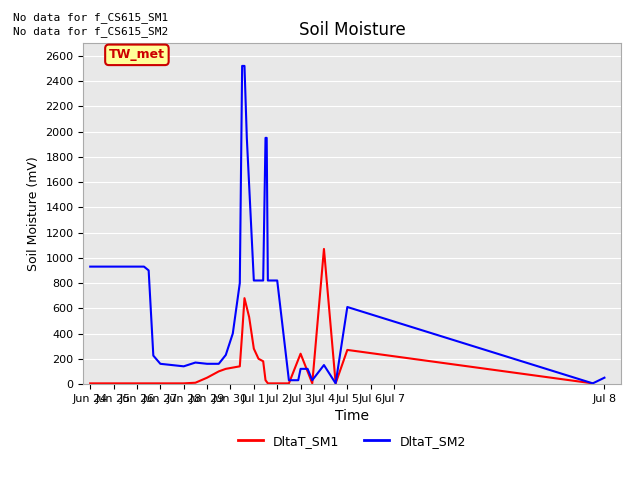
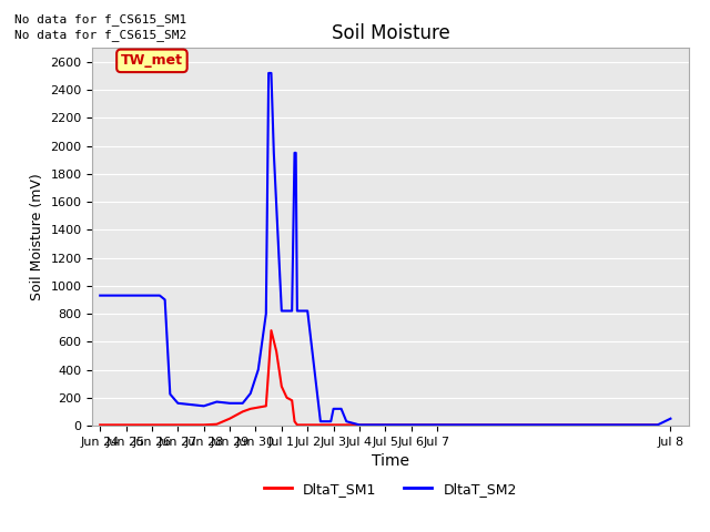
DltaT_SM1/Jul 3: 240 -> 0
DltaT_SM1/Jul 4: 1070 -> 0
DltaT_SM2/Jul 4: 150 -> 0
DltaT_SM1/Jul 5: 270 -> 0
DltaT_SM2/Jul 5: 610 -> 0
